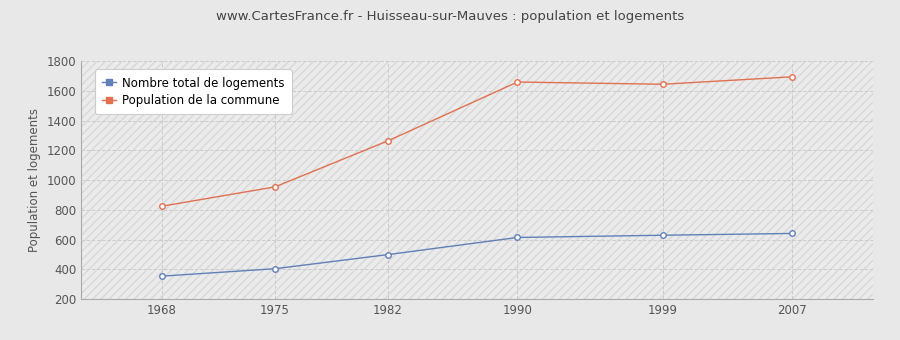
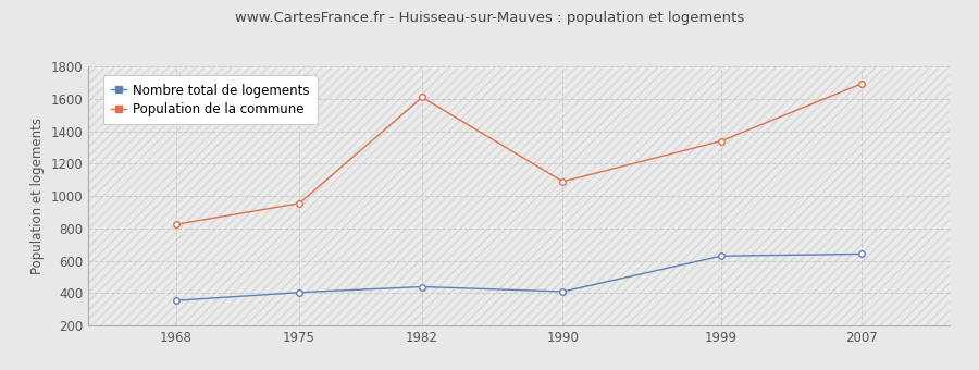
Nombre total de logements/1982: 500 -> 440
Population de la commune/1982: 1260 -> 1610
Nombre total de logements/1990: 620 -> 410
Population de la commune/1990: 1660 -> 1090
Population de la commune/1999: 1640 -> 1340
